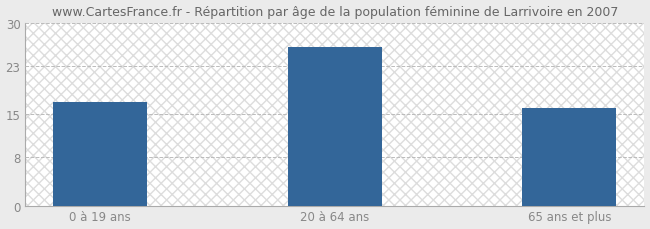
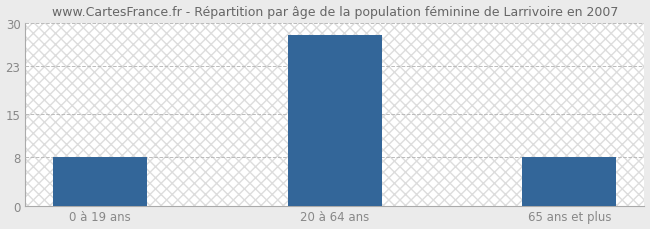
0 à 19 ans: 17 -> 8
20 à 64 ans: 26 -> 28
65 ans et plus: 16 -> 8
